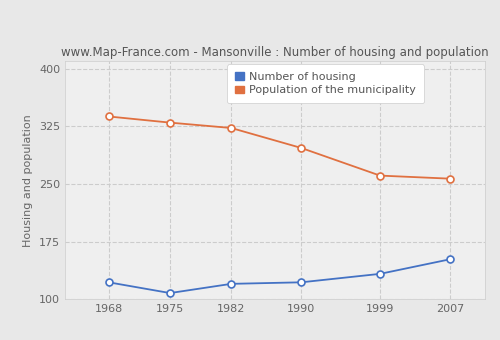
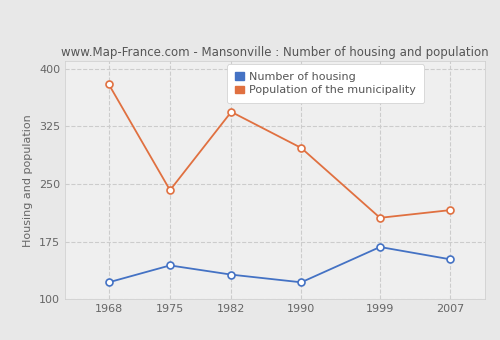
Population of the municipality/1968: 338 -> 380
Number of housing/1975: 108 -> 144
Population of the municipality/1975: 330 -> 242
Number of housing/1982: 120 -> 132
Population of the municipality/1982: 323 -> 344
Number of housing/1999: 133 -> 168
Population of the municipality/1999: 261 -> 206
Population of the municipality/2007: 257 -> 216
